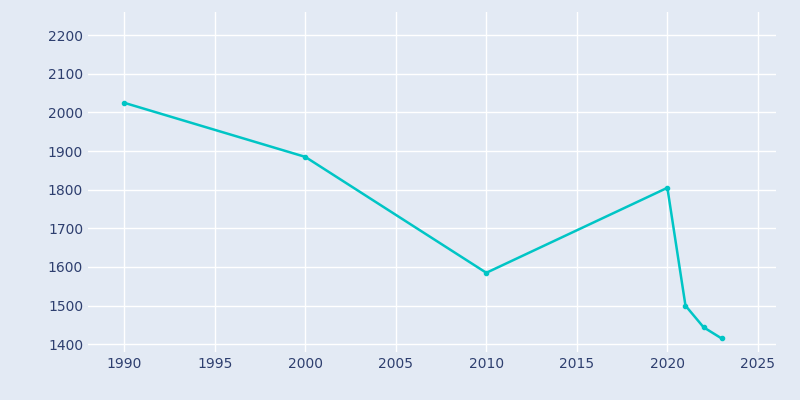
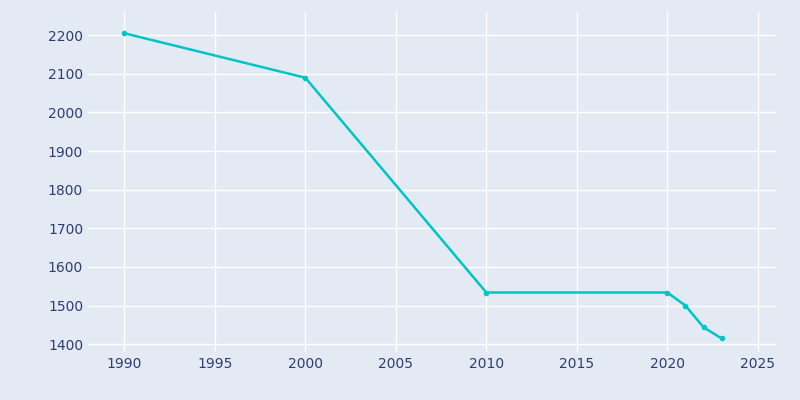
1990: 2025 -> 2205
2000: 1885 -> 2090
2010: 1585 -> 1534
2020: 1805 -> 1534
